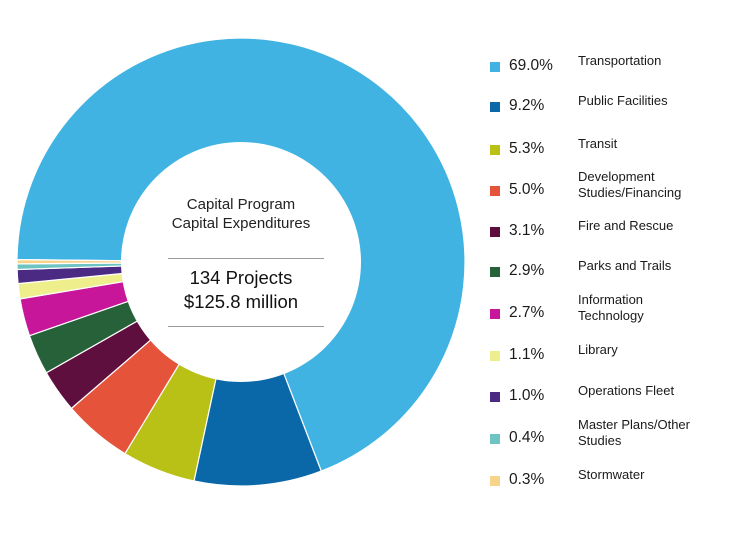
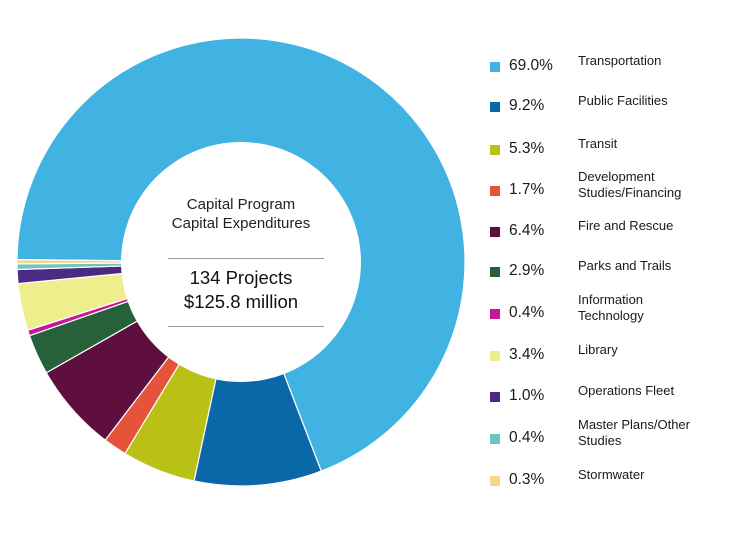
Development Studies/Financing: 5.0% -> 1.7%
Fire and Rescue: 3.1% -> 6.4%
Information Technology: 2.7% -> 0.4%
Library: 1.1% -> 3.4%
